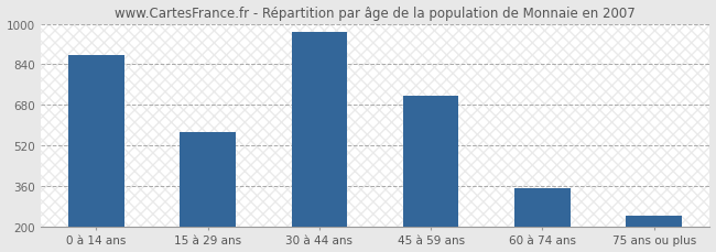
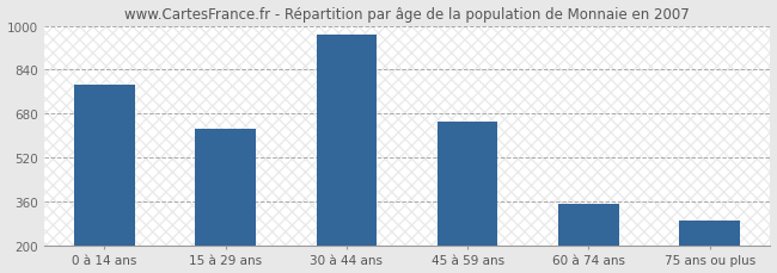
0 à 14 ans: 878 -> 785
15 à 29 ans: 572 -> 625
45 à 59 ans: 714 -> 650
75 ans ou plus: 243 -> 290
